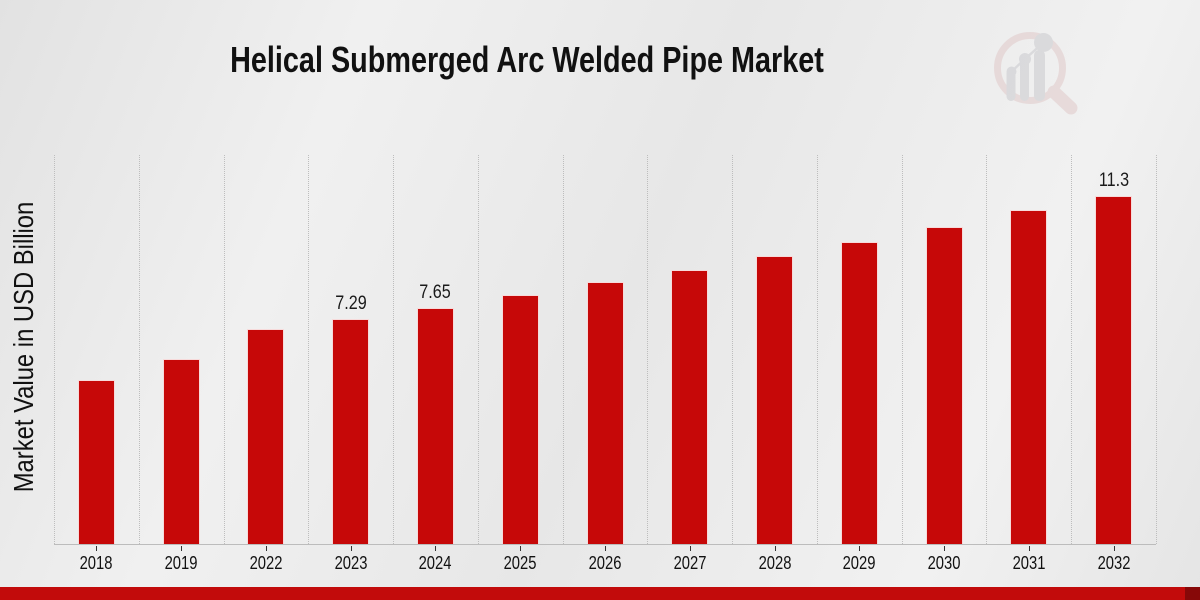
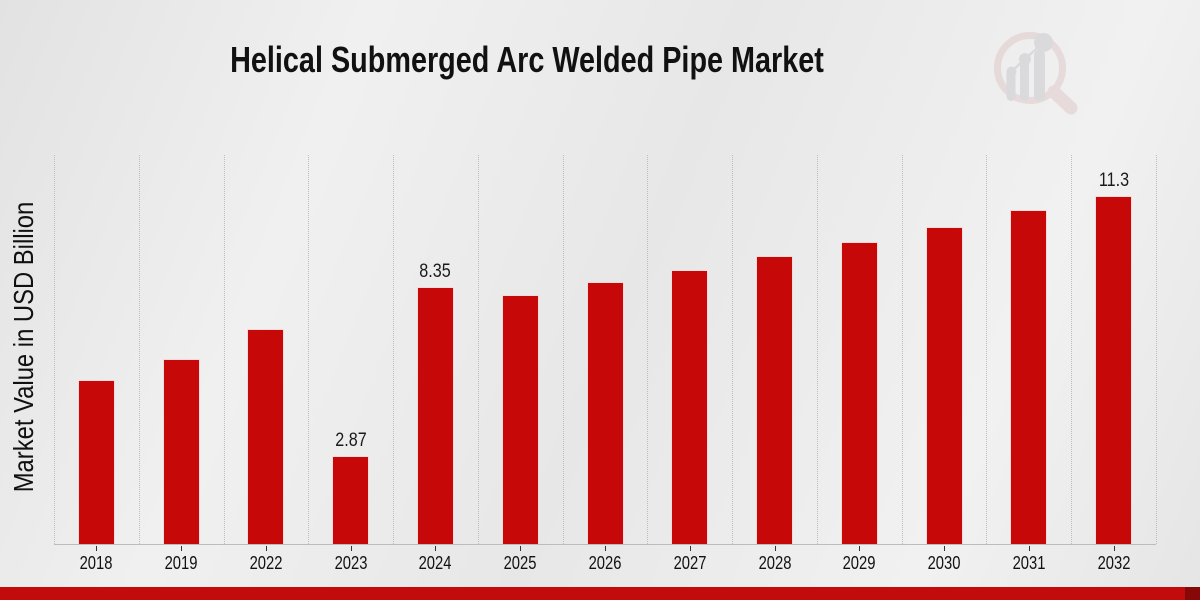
2023: 7.29 -> 2.87
2024: 7.65 -> 8.35
